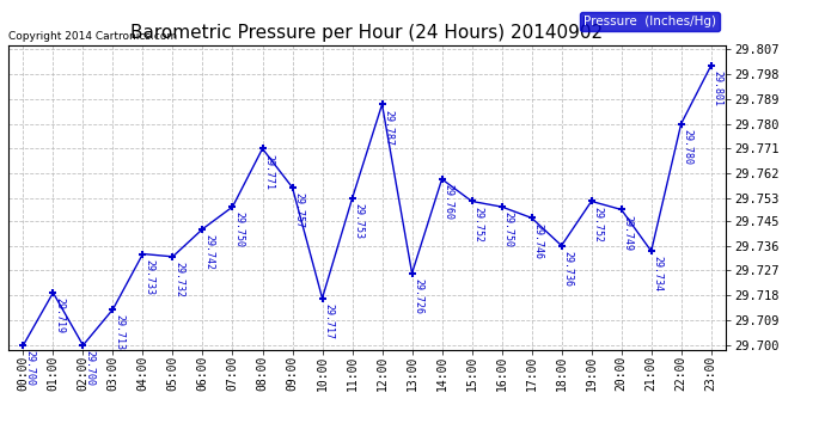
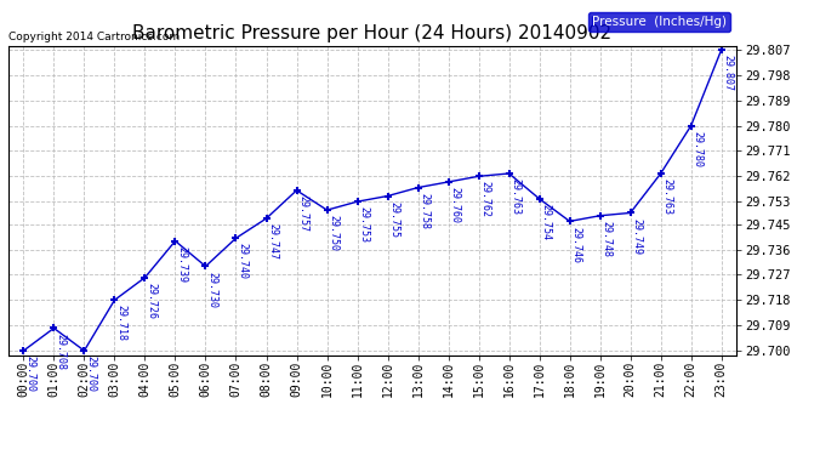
01:00: 29.719 -> 29.708
03:00: 29.713 -> 29.718
04:00: 29.733 -> 29.726
05:00: 29.732 -> 29.739
06:00: 29.742 -> 29.730
07:00: 29.750 -> 29.740
08:00: 29.771 -> 29.747
10:00: 29.717 -> 29.750
12:00: 29.787 -> 29.755
13:00: 29.726 -> 29.758
15:00: 29.752 -> 29.762
16:00: 29.750 -> 29.763
17:00: 29.746 -> 29.754
18:00: 29.736 -> 29.746
19:00: 29.752 -> 29.748
21:00: 29.734 -> 29.763
23:00: 29.801 -> 29.807
